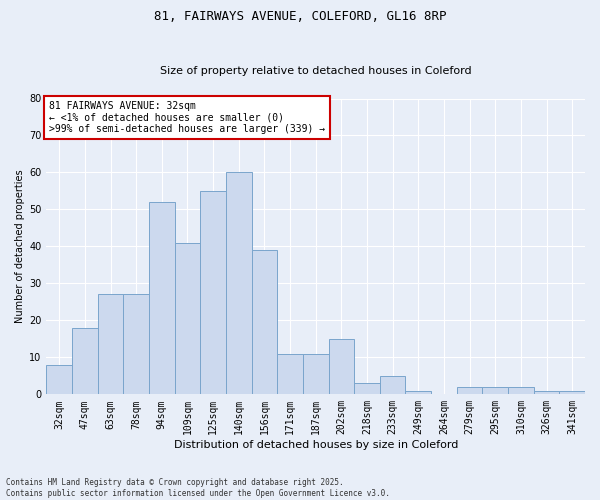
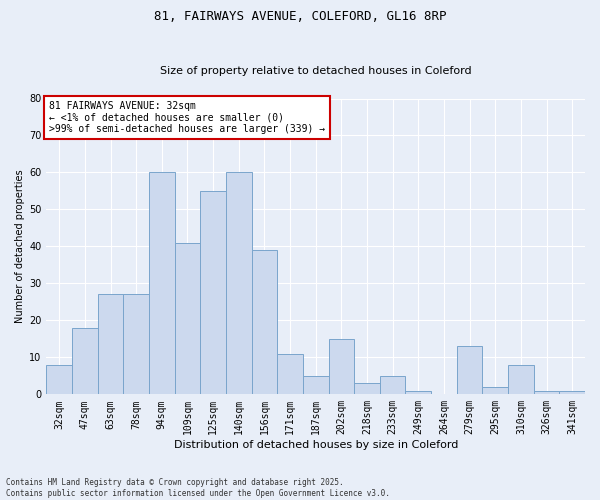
94sqm: 52 -> 60
187sqm: 11 -> 5
279sqm: 2 -> 13
310sqm: 2 -> 8
